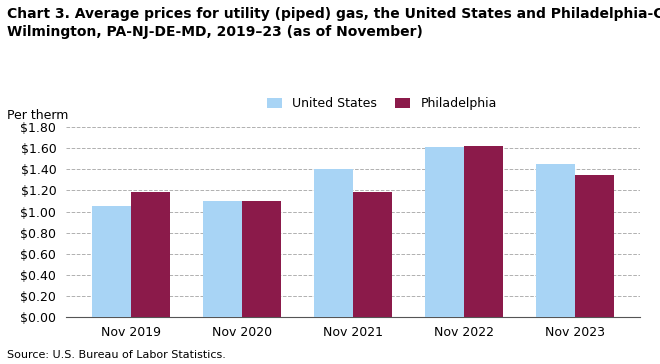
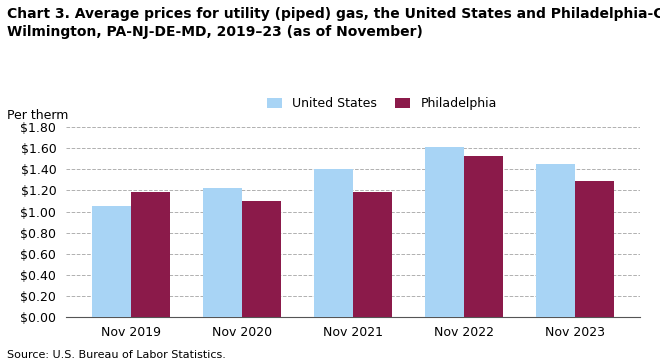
United States/Nov 2020: $1.10 -> $1.22
Philadelphia/Nov 2022: $1.62 -> $1.53
Philadelphia/Nov 2023: $1.35 -> $1.29
